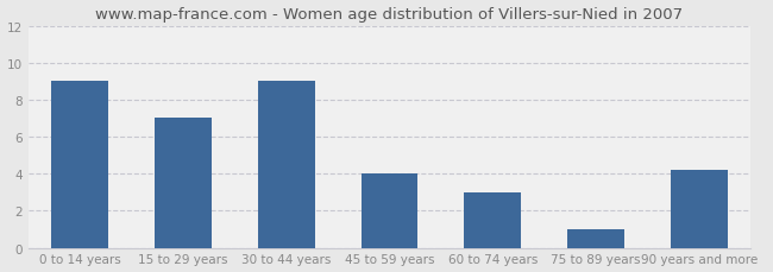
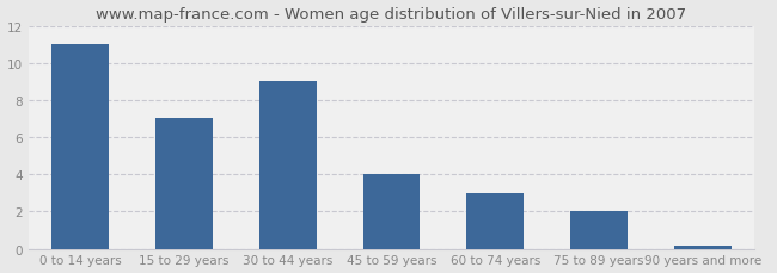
0 to 14 years: 9.0 -> 11.0
75 to 89 years: 1.0 -> 2.0
90 years and more: 4.2 -> 0.1
